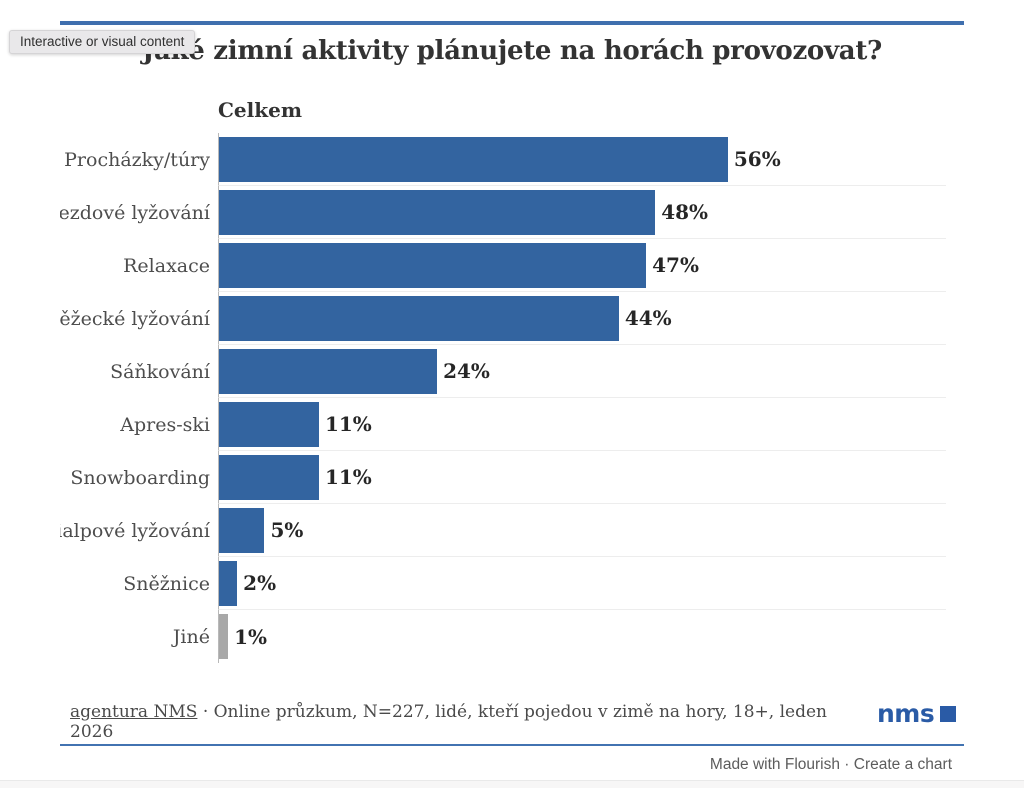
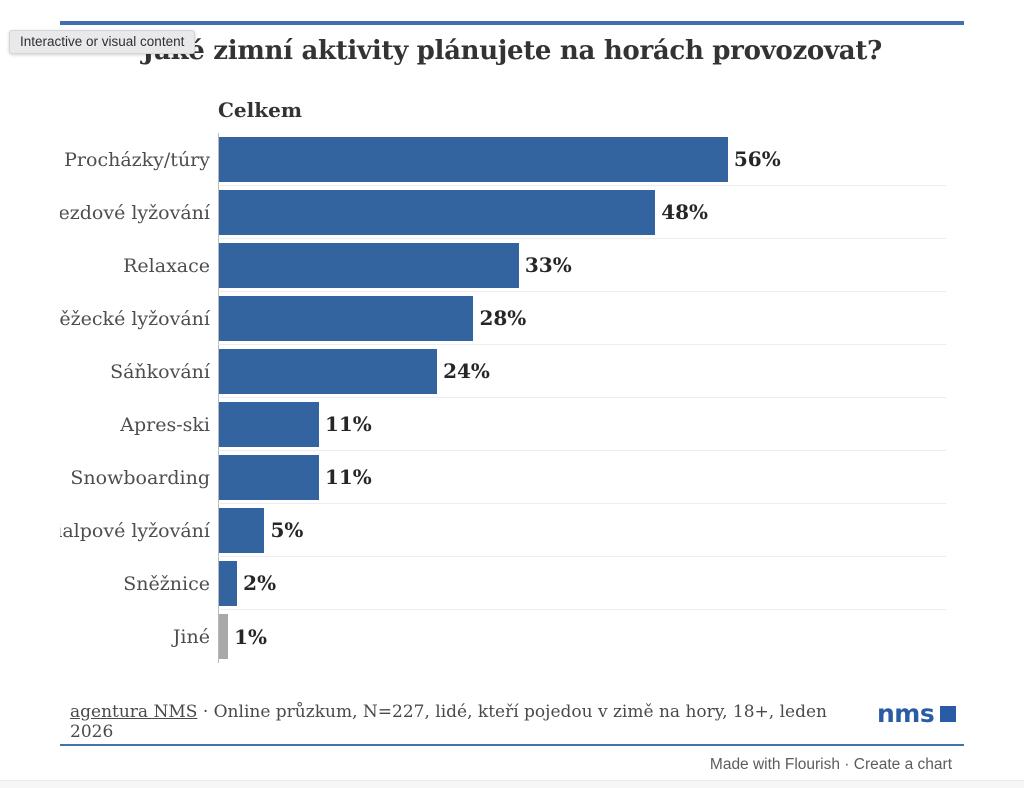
Relaxace: 47% -> 33%
ěžecké lyžování: 44% -> 28%
